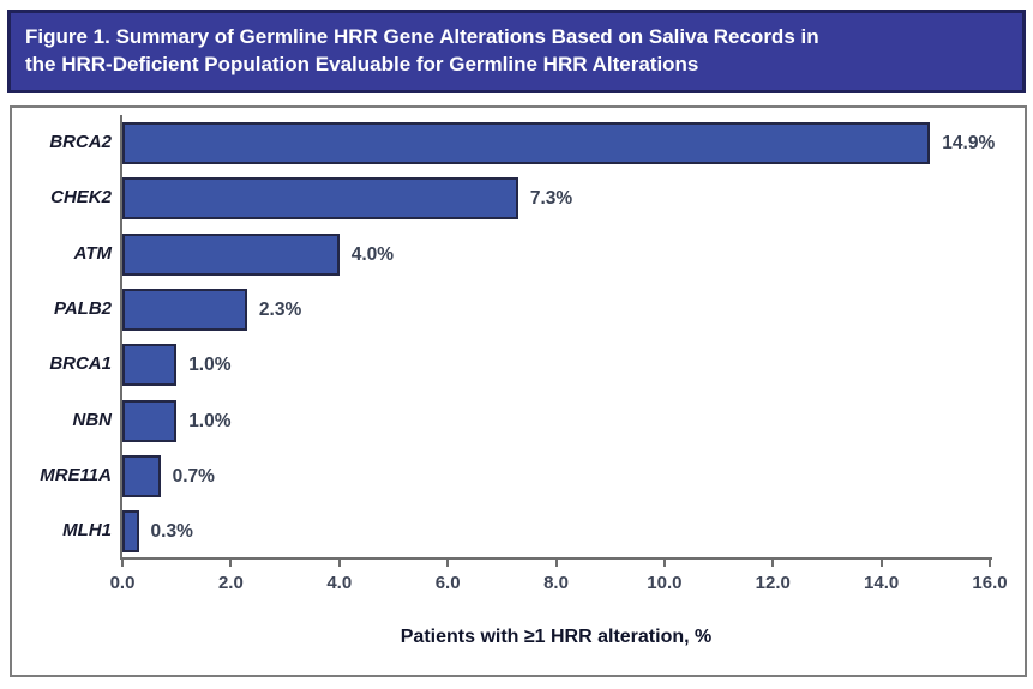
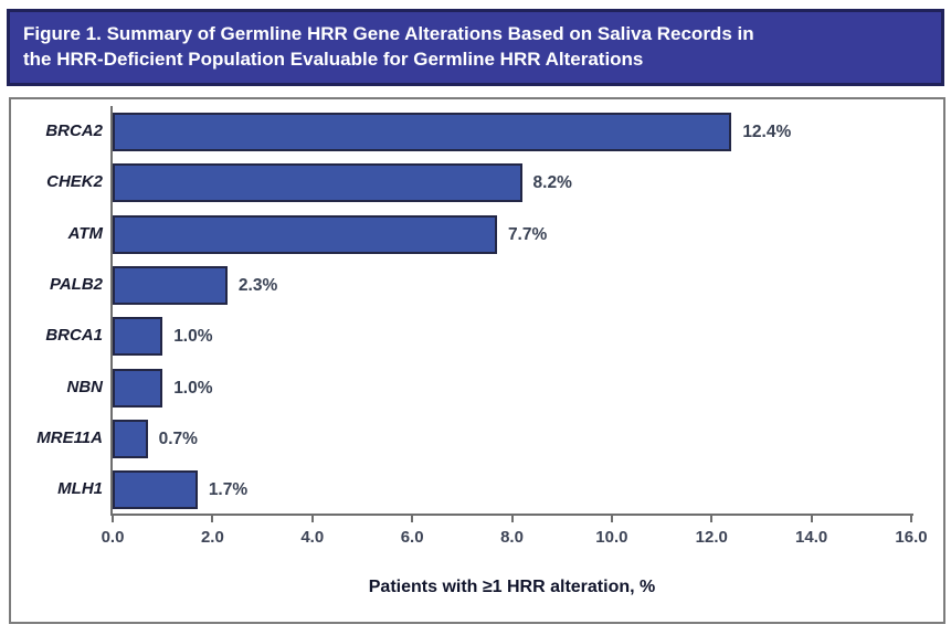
BRCA2: 14.9% -> 12.4%
CHEK2: 7.3% -> 8.2%
ATM: 4.0% -> 7.7%
MLH1: 0.3% -> 1.7%
